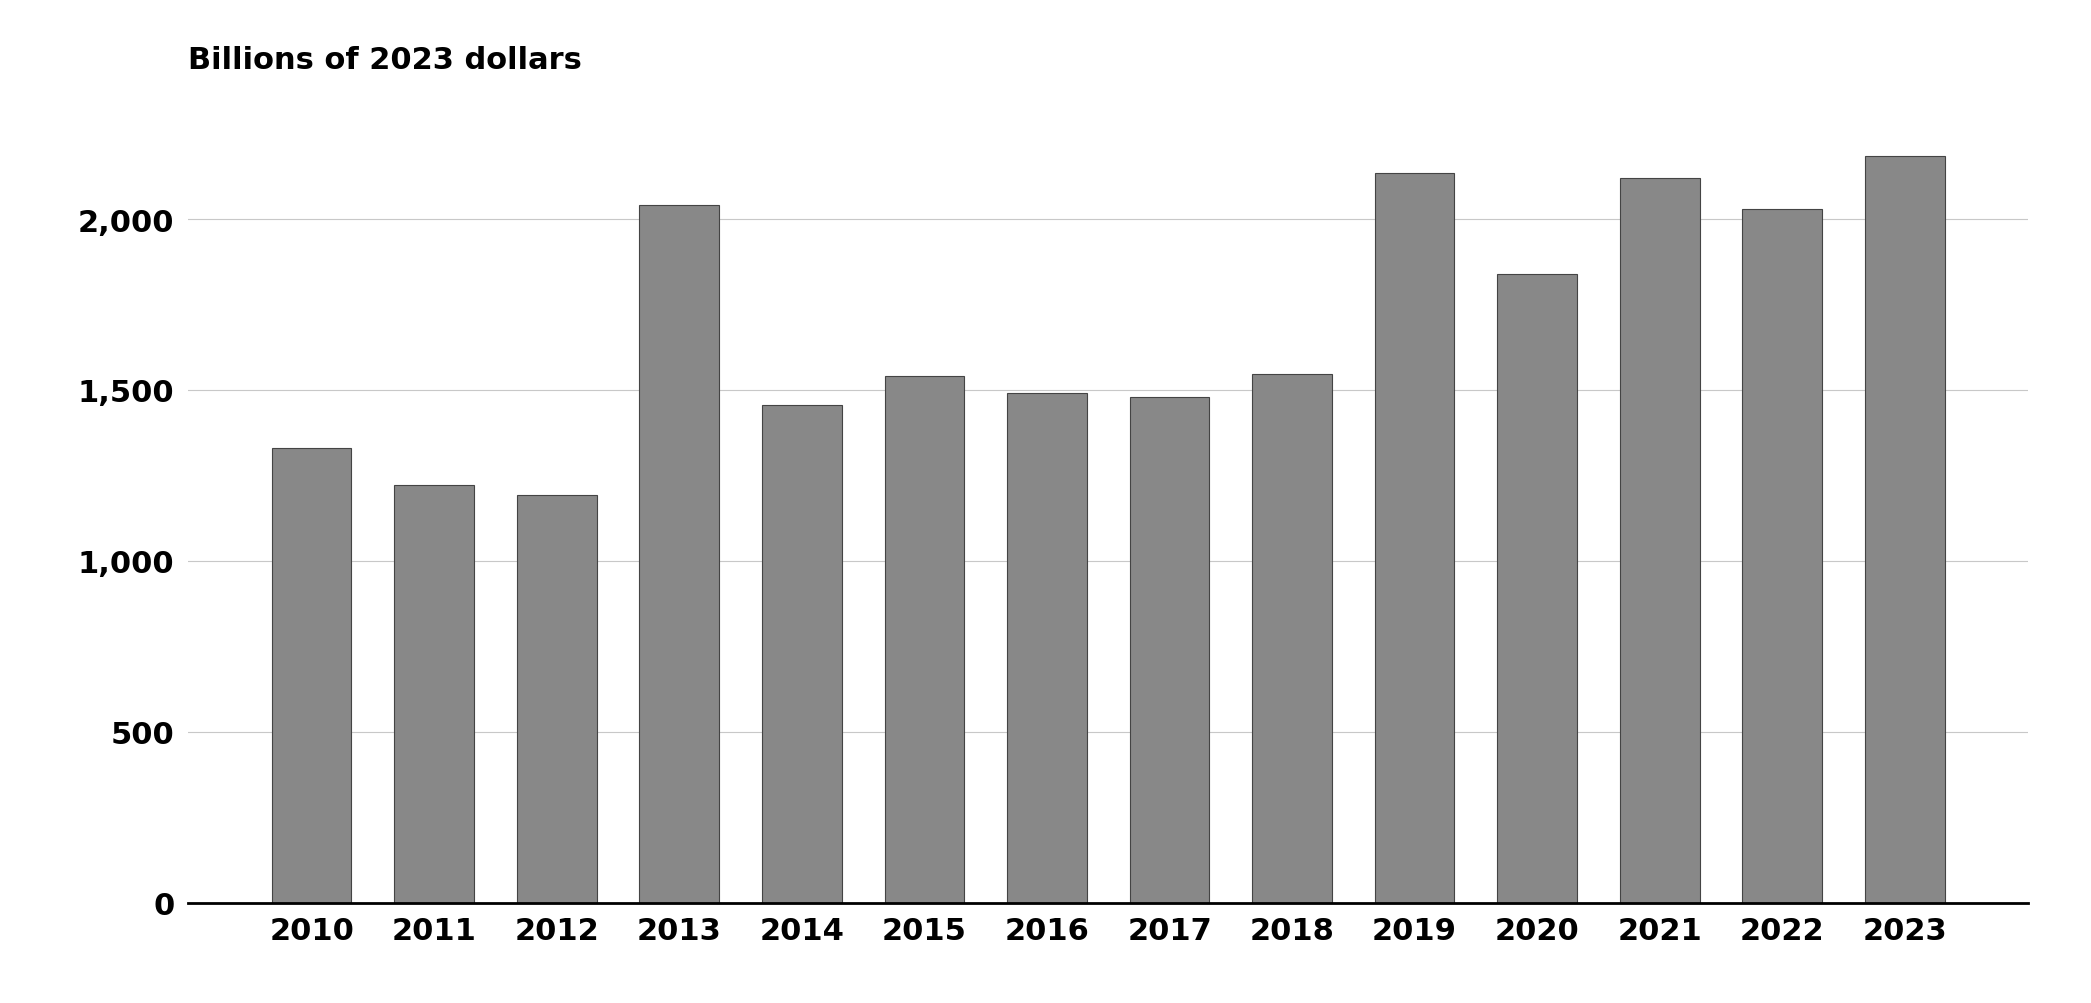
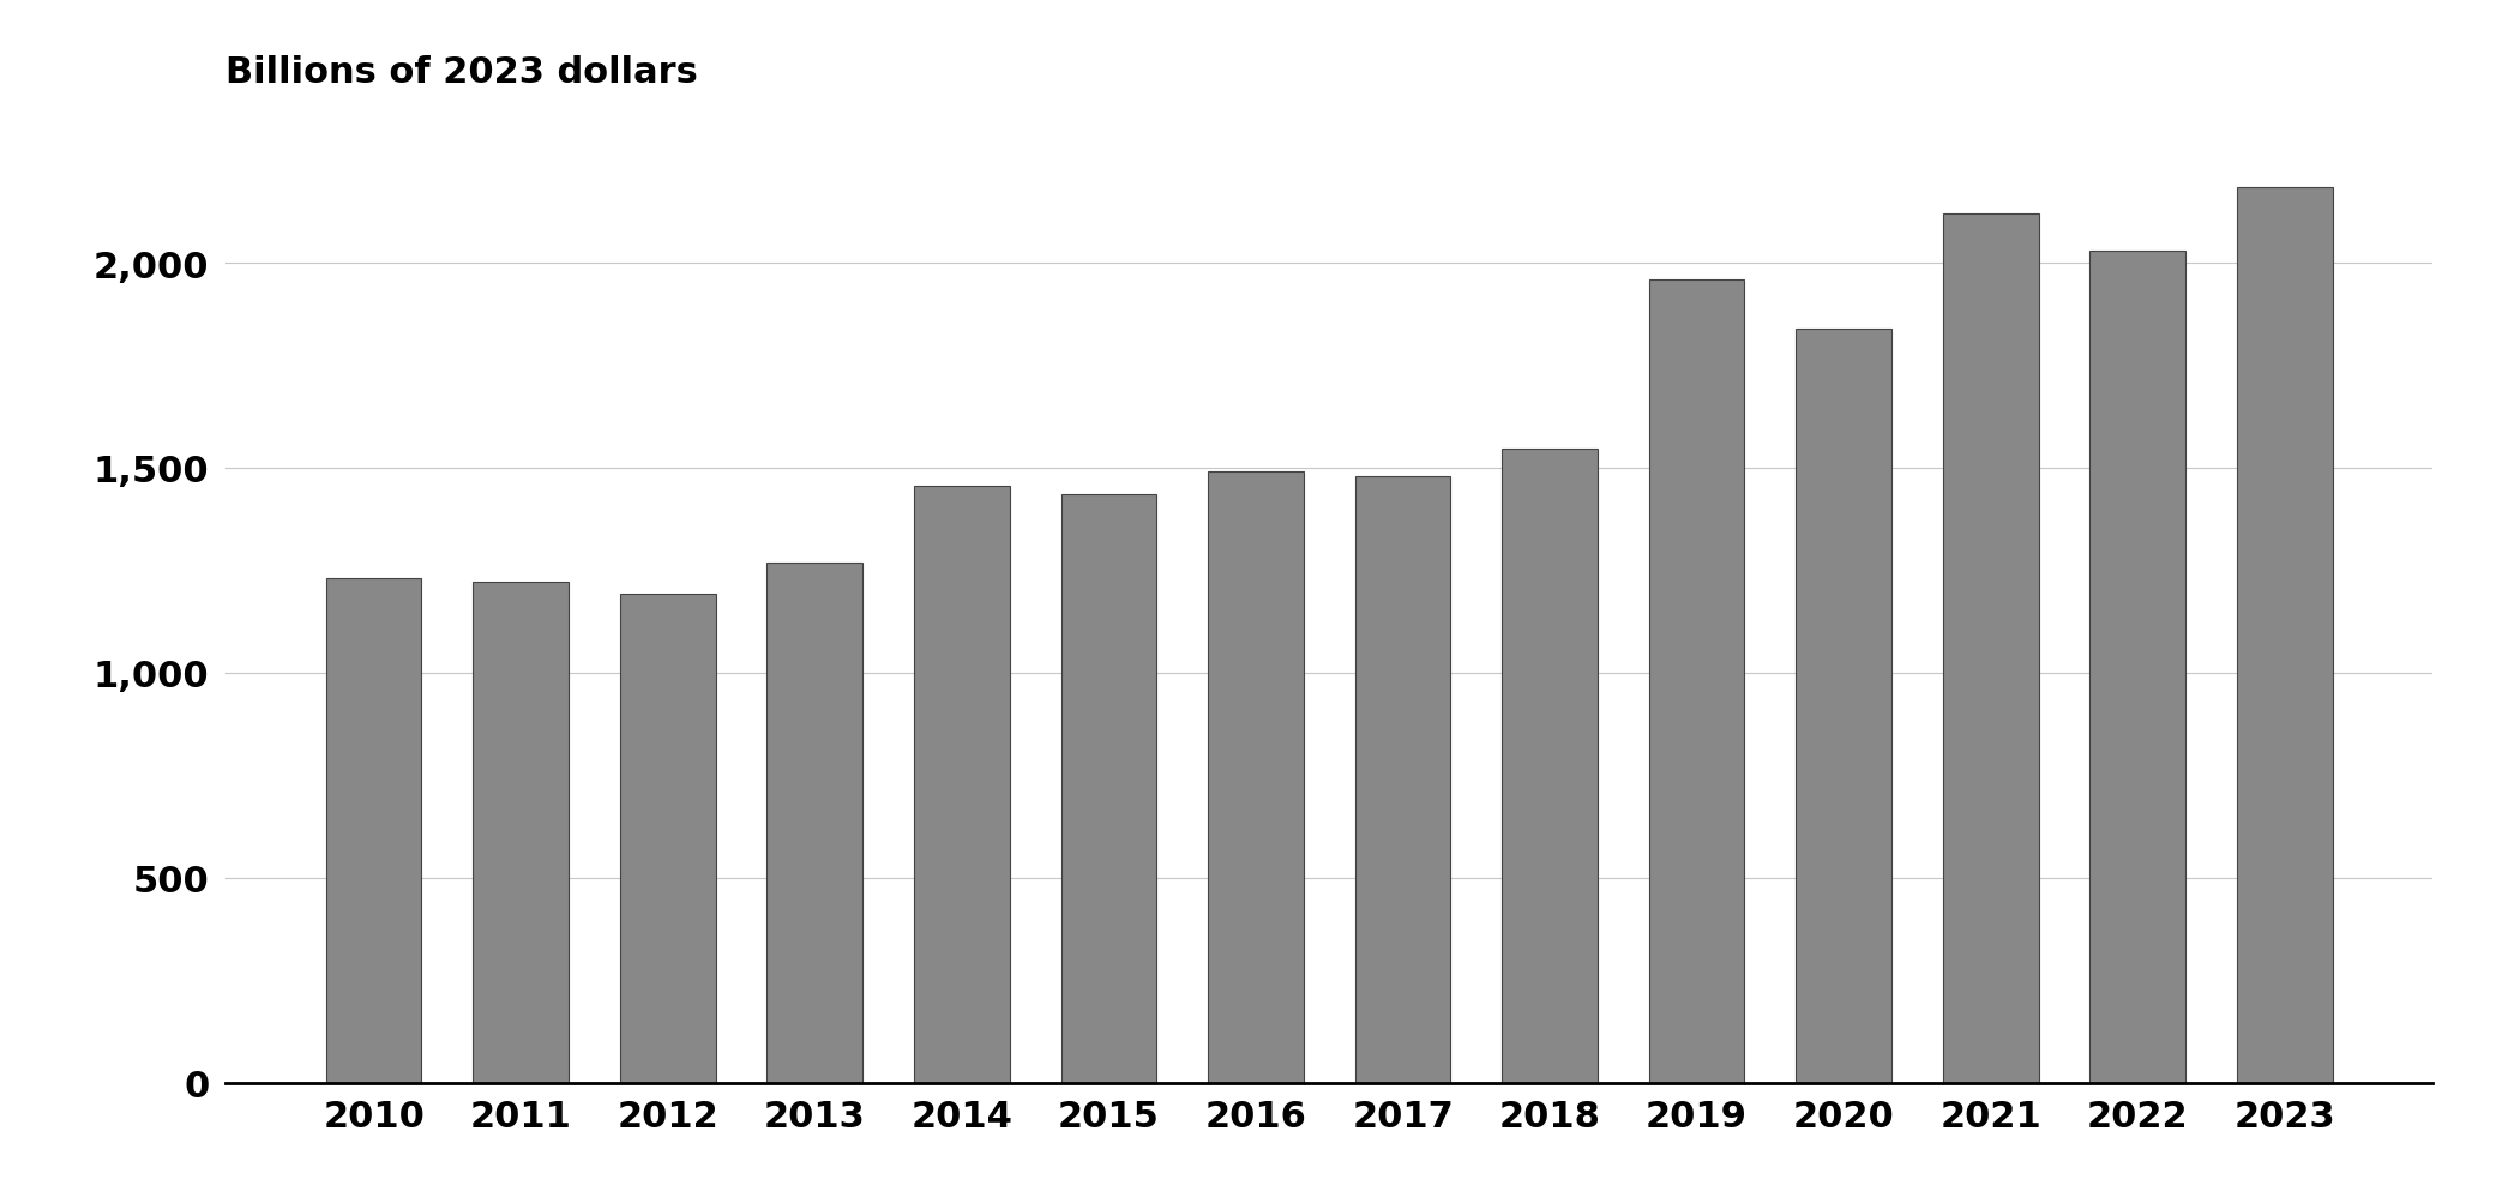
2010: 1,330 -> 1,230
2013: 2,040 -> 1,270
2015: 1,540 -> 1,435
2019: 2,135 -> 1,960
